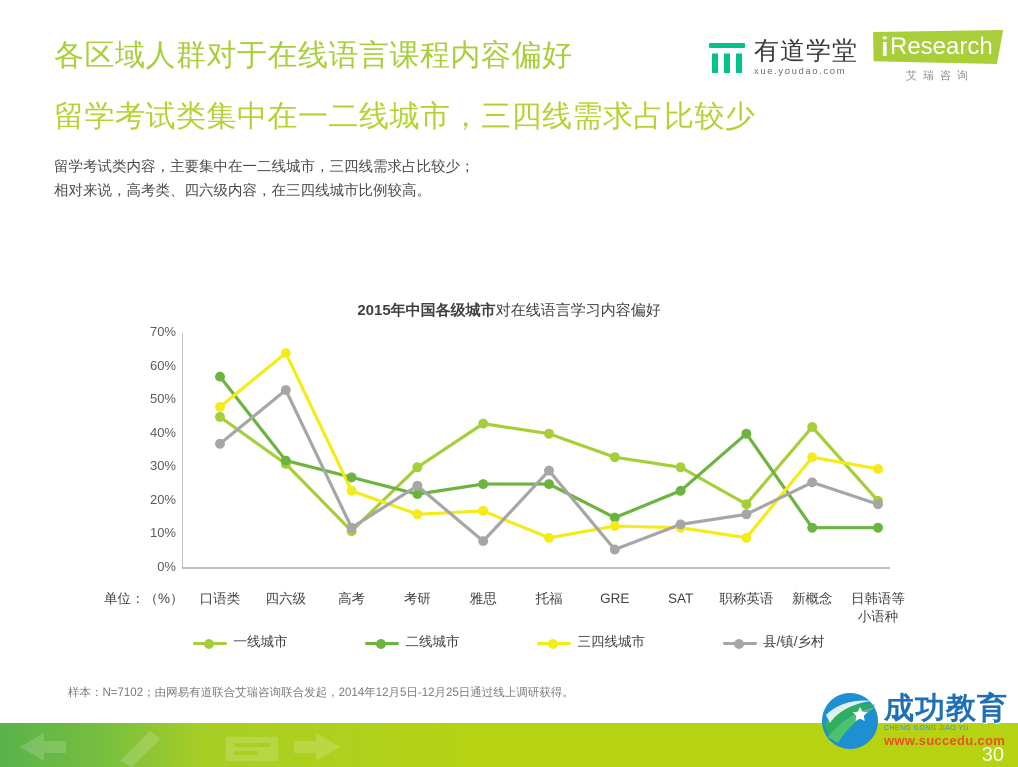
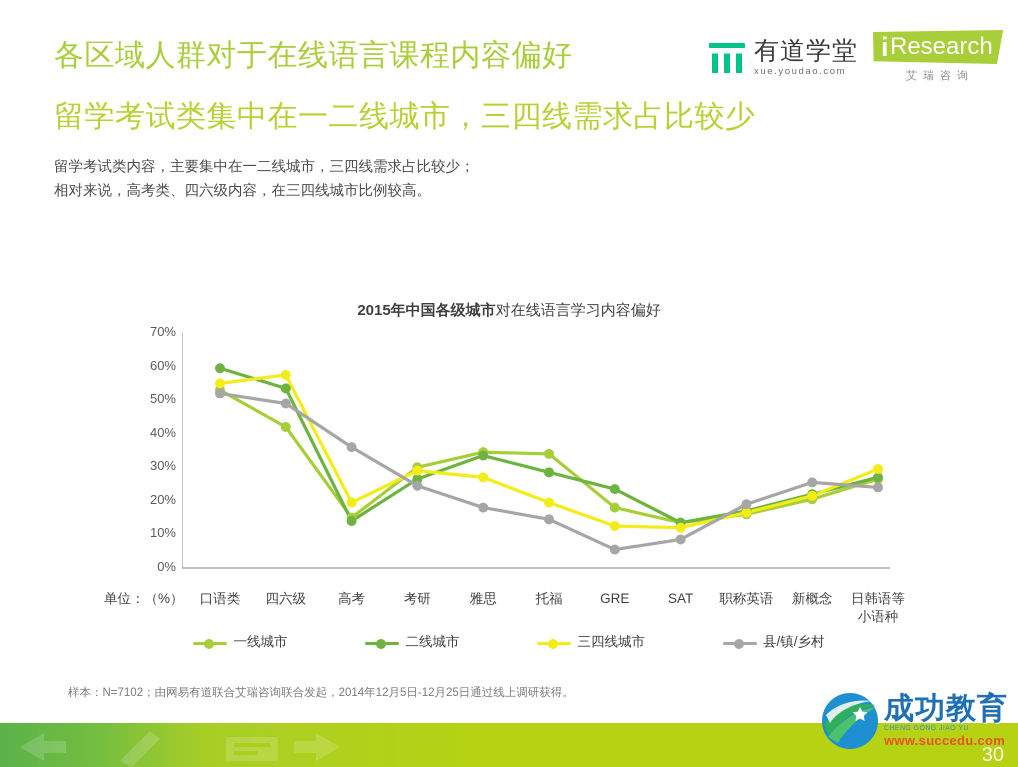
一线城市/口语类: 45% -> 53%
二线城市/口语类: 57% -> 60%
三四线城市/口语类: 48% -> 55%
县/镇/乡村/口语类: 37% -> 52%
一线城市/四六级: 31% -> 42%
二线城市/四六级: 32% -> 54%
三四线城市/四六级: 64% -> 58%
县/镇/乡村/四六级: 53% -> 49%
一线城市/高考: 11% -> 15%
二线城市/高考: 27% -> 14%
三四线城市/高考: 23% -> 20%
县/镇/乡村/高考: 12% -> 36%
二线城市/考研: 22% -> 26%
三四线城市/考研: 16% -> 29%
一线城市/雅思: 43% -> 34%
二线城市/雅思: 25% -> 34%
三四线城市/雅思: 17% -> 27%
县/镇/乡村/雅思: 8% -> 18%
一线城市/托福: 40% -> 34%
二线城市/托福: 25% -> 28%
三四线城市/托福: 9% -> 20%
县/镇/乡村/托福: 29% -> 14%
一线城市/GRE: 33% -> 18%
二线城市/GRE: 15% -> 24%
一线城市/SAT: 30% -> 14%
二线城市/SAT: 23% -> 14%
县/镇/乡村/SAT: 13% -> 8%
一线城市/职称英语: 19% -> 16%
二线城市/职称英语: 40% -> 17%
三四线城市/职称英语: 9% -> 16%
县/镇/乡村/职称英语: 16% -> 19%
一线城市/新概念: 42% -> 20%
二线城市/新概念: 12% -> 22%
三四线城市/新概念: 33% -> 22%
一线城市/日韩语等小语种: 20% -> 26%
二线城市/日韩语等小语种: 12% -> 27%
县/镇/乡村/日韩语等小语种: 19% -> 24%
